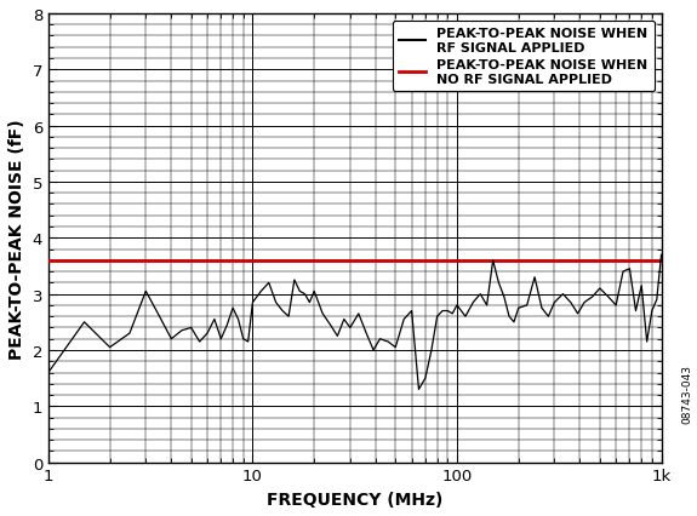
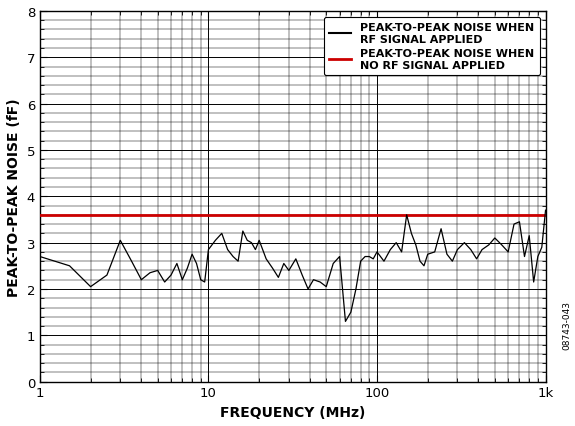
1: 1.60 -> 2.70
